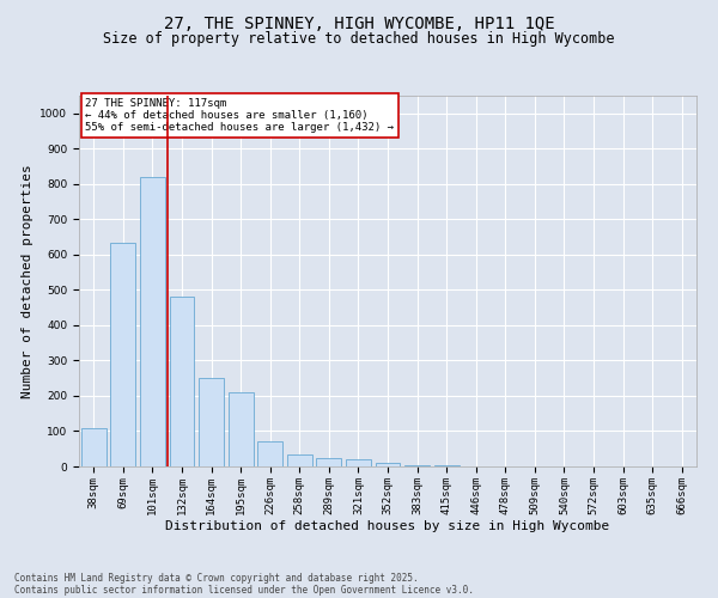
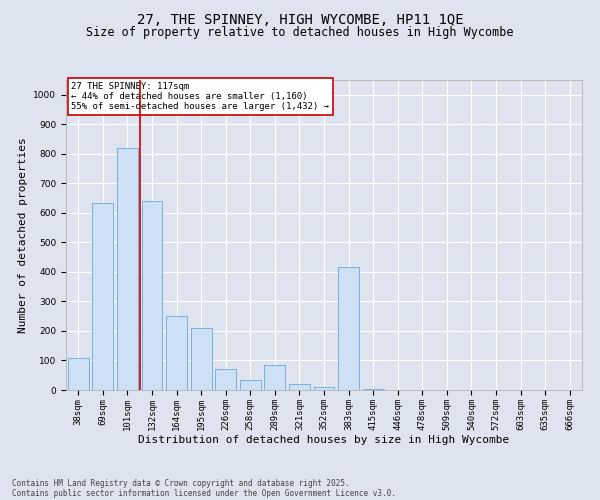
132sqm: 480 -> 640
289sqm: 25 -> 85
383sqm: 5 -> 415
